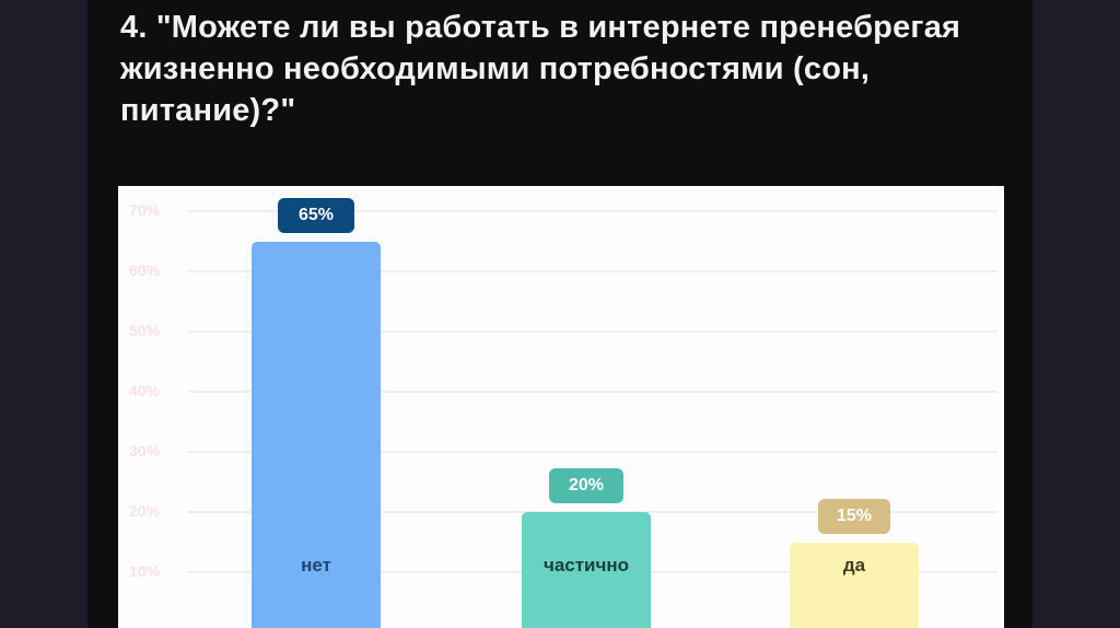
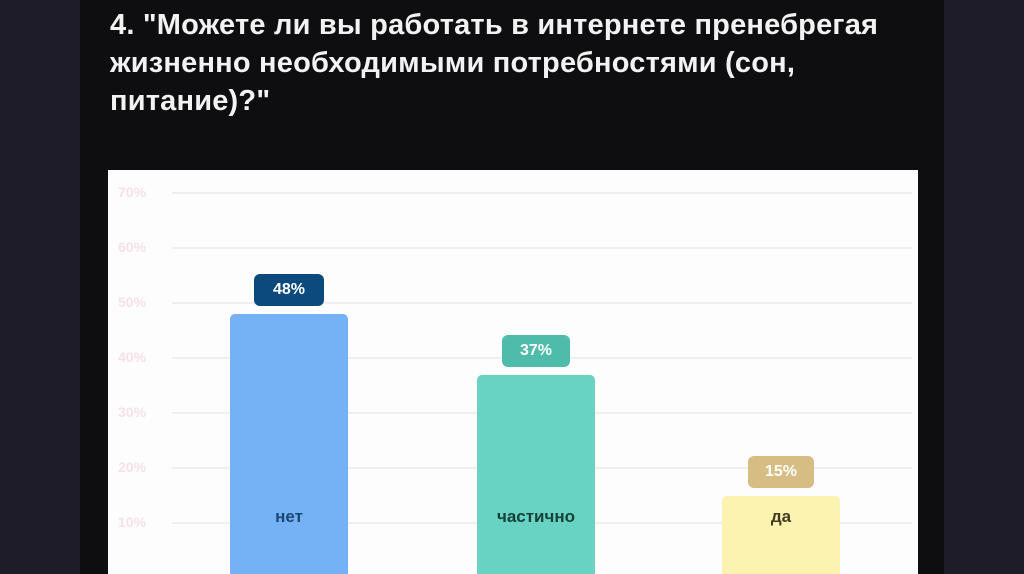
нет: 65% -> 48%
частично: 20% -> 37%
